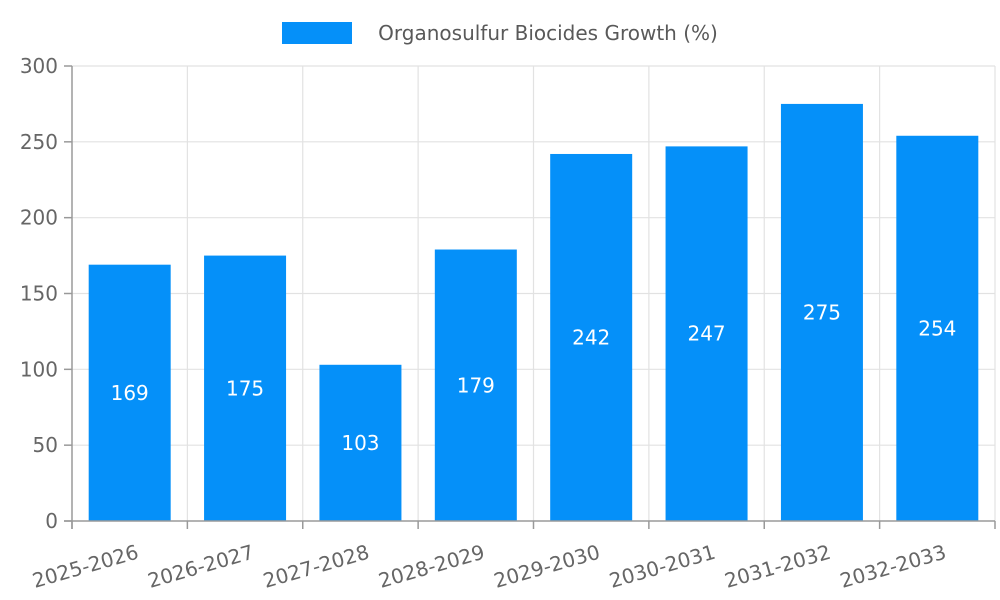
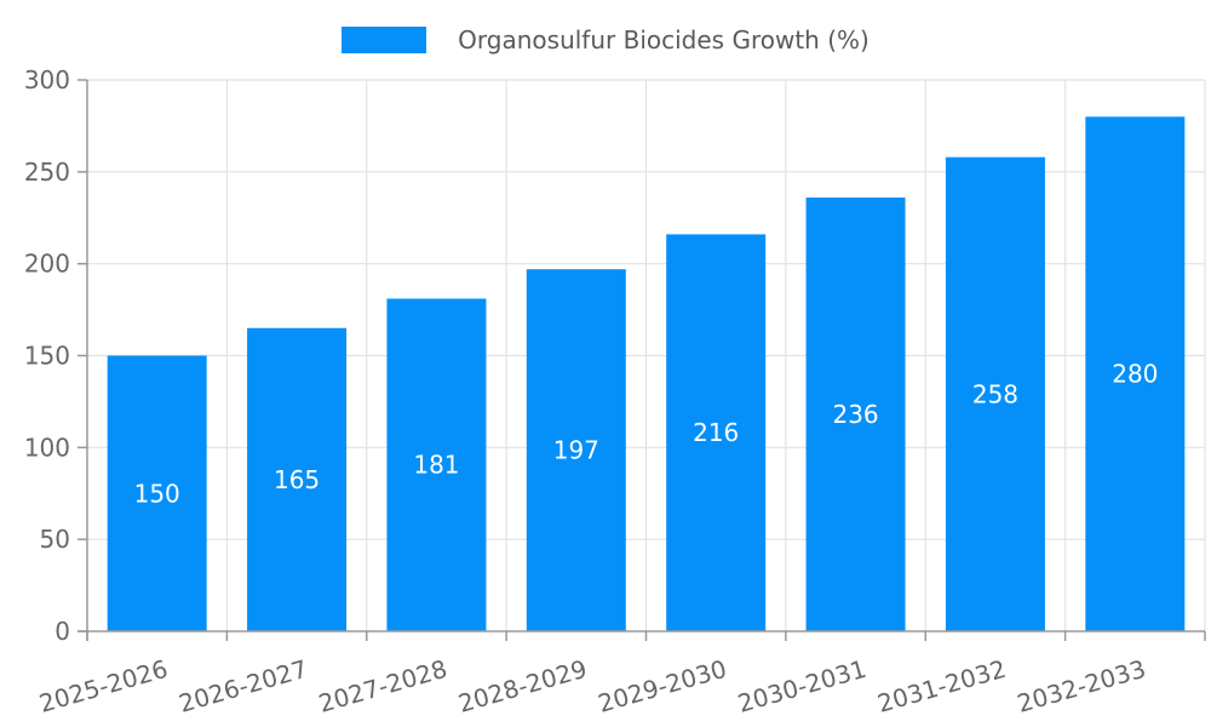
2025-2026: 169 -> 150
2026-2027: 175 -> 165
2027-2028: 103 -> 181
2028-2029: 179 -> 197
2029-2030: 242 -> 216
2030-2031: 247 -> 236
2031-2032: 275 -> 258
2032-2033: 254 -> 280
